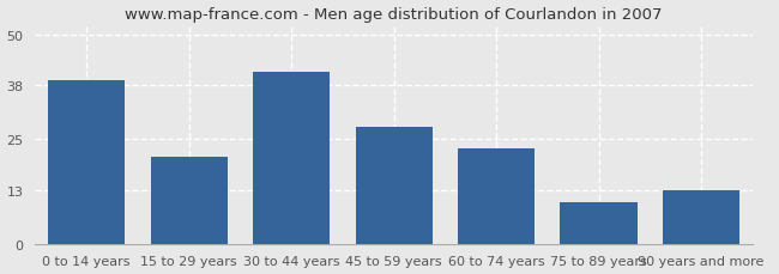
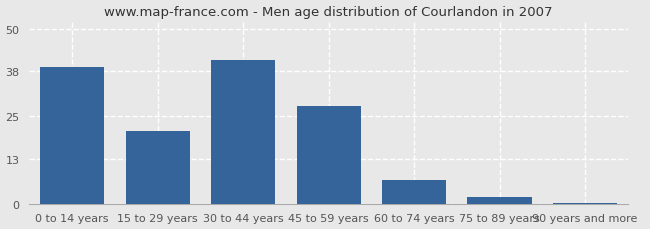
60 to 74 years: 23.0 -> 7.0
75 to 89 years: 10.0 -> 2.0
90 years and more: 13.0 -> 0.5
